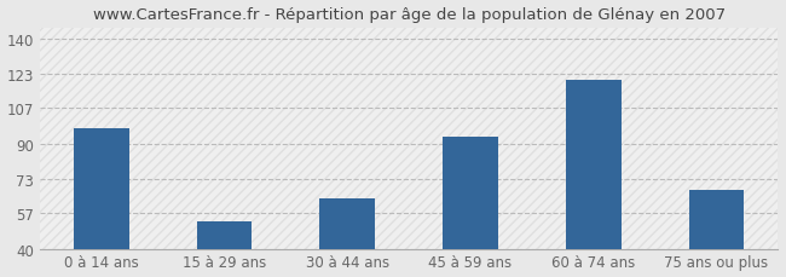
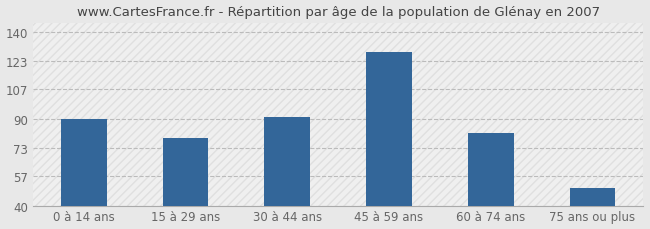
0 à 14 ans: 97 -> 90
15 à 29 ans: 53 -> 79
30 à 44 ans: 64 -> 91
45 à 59 ans: 93 -> 128
60 à 74 ans: 120 -> 82
75 ans ou plus: 68 -> 50
